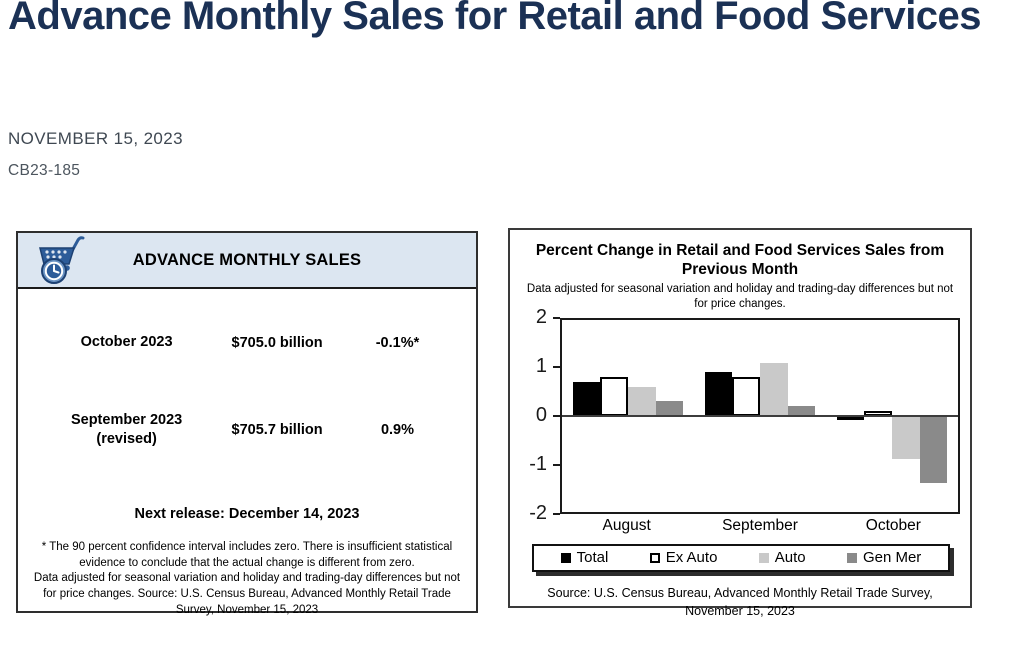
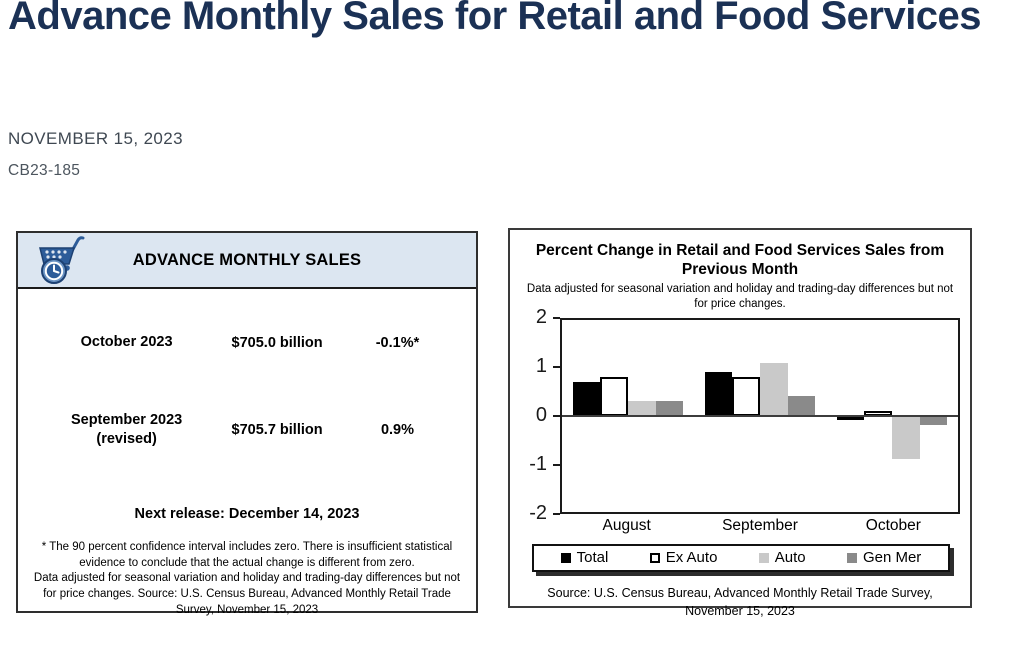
Auto/August: 0.6 -> 0.3
Gen Mer/September: 0.2 -> 0.4
Gen Mer/October: -1.4 -> -0.2
